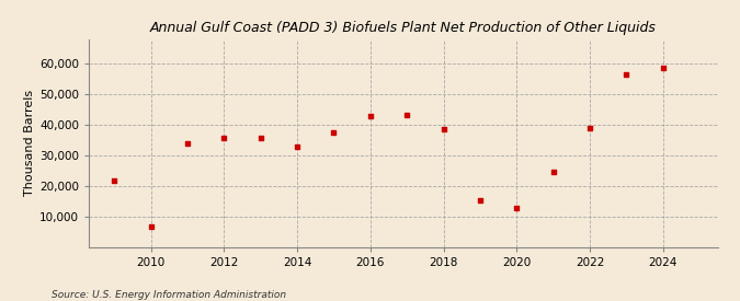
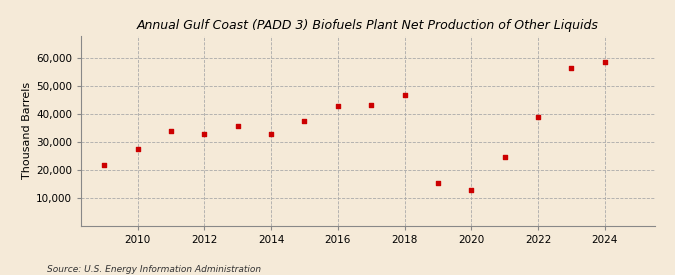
2010: 6,500 -> 27,300
2012: 35,500 -> 32,800
2018: 38,500 -> 46,800
